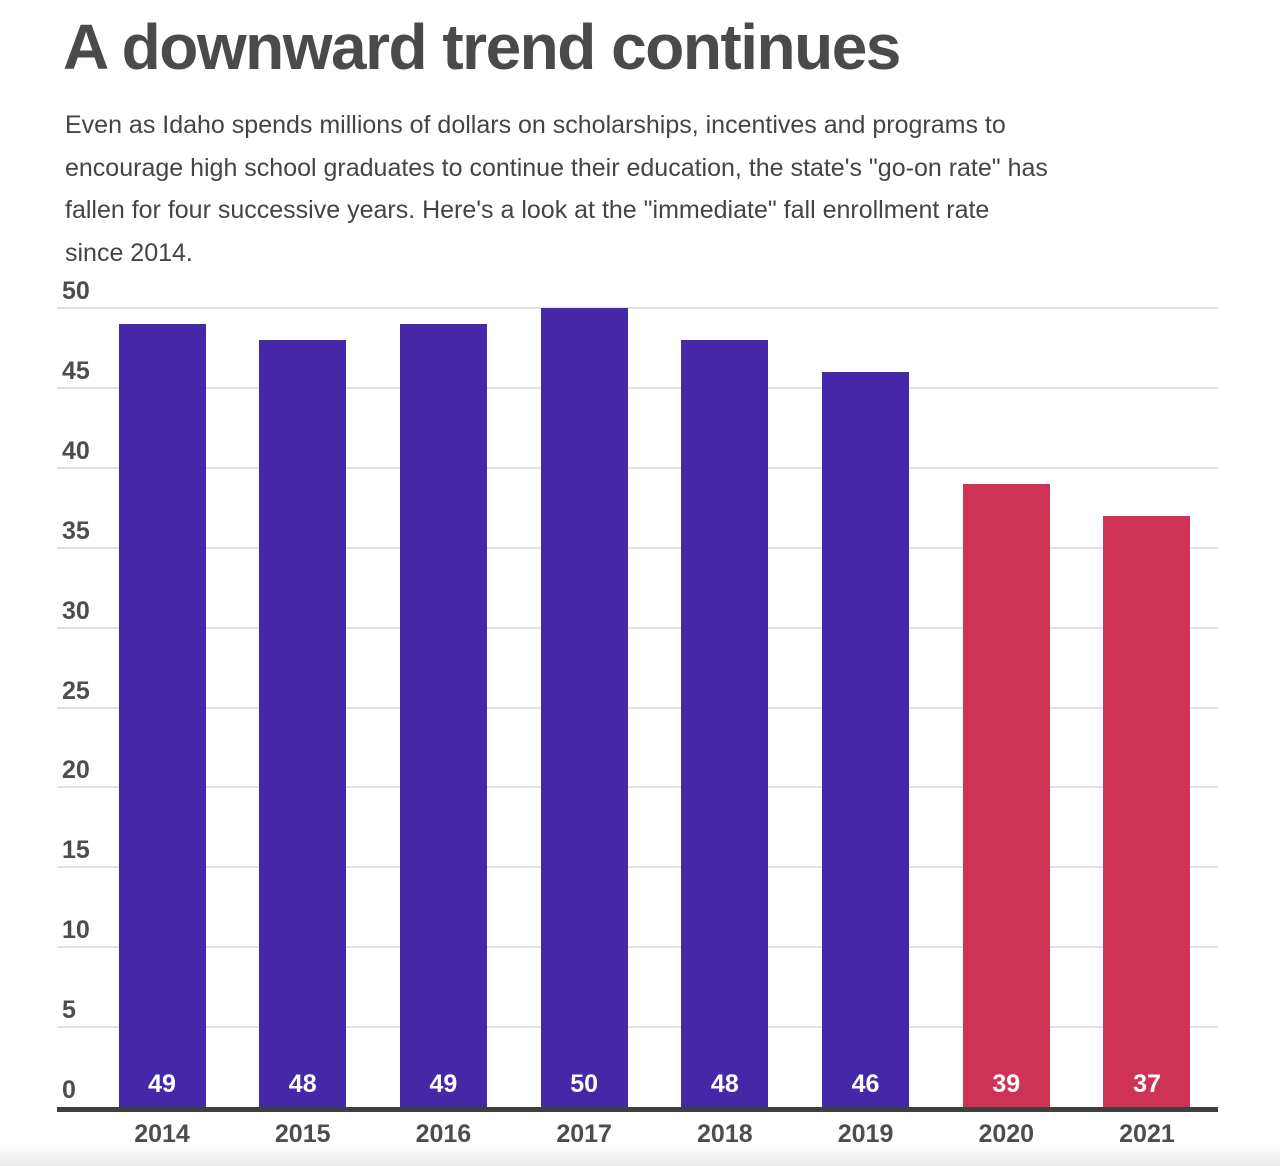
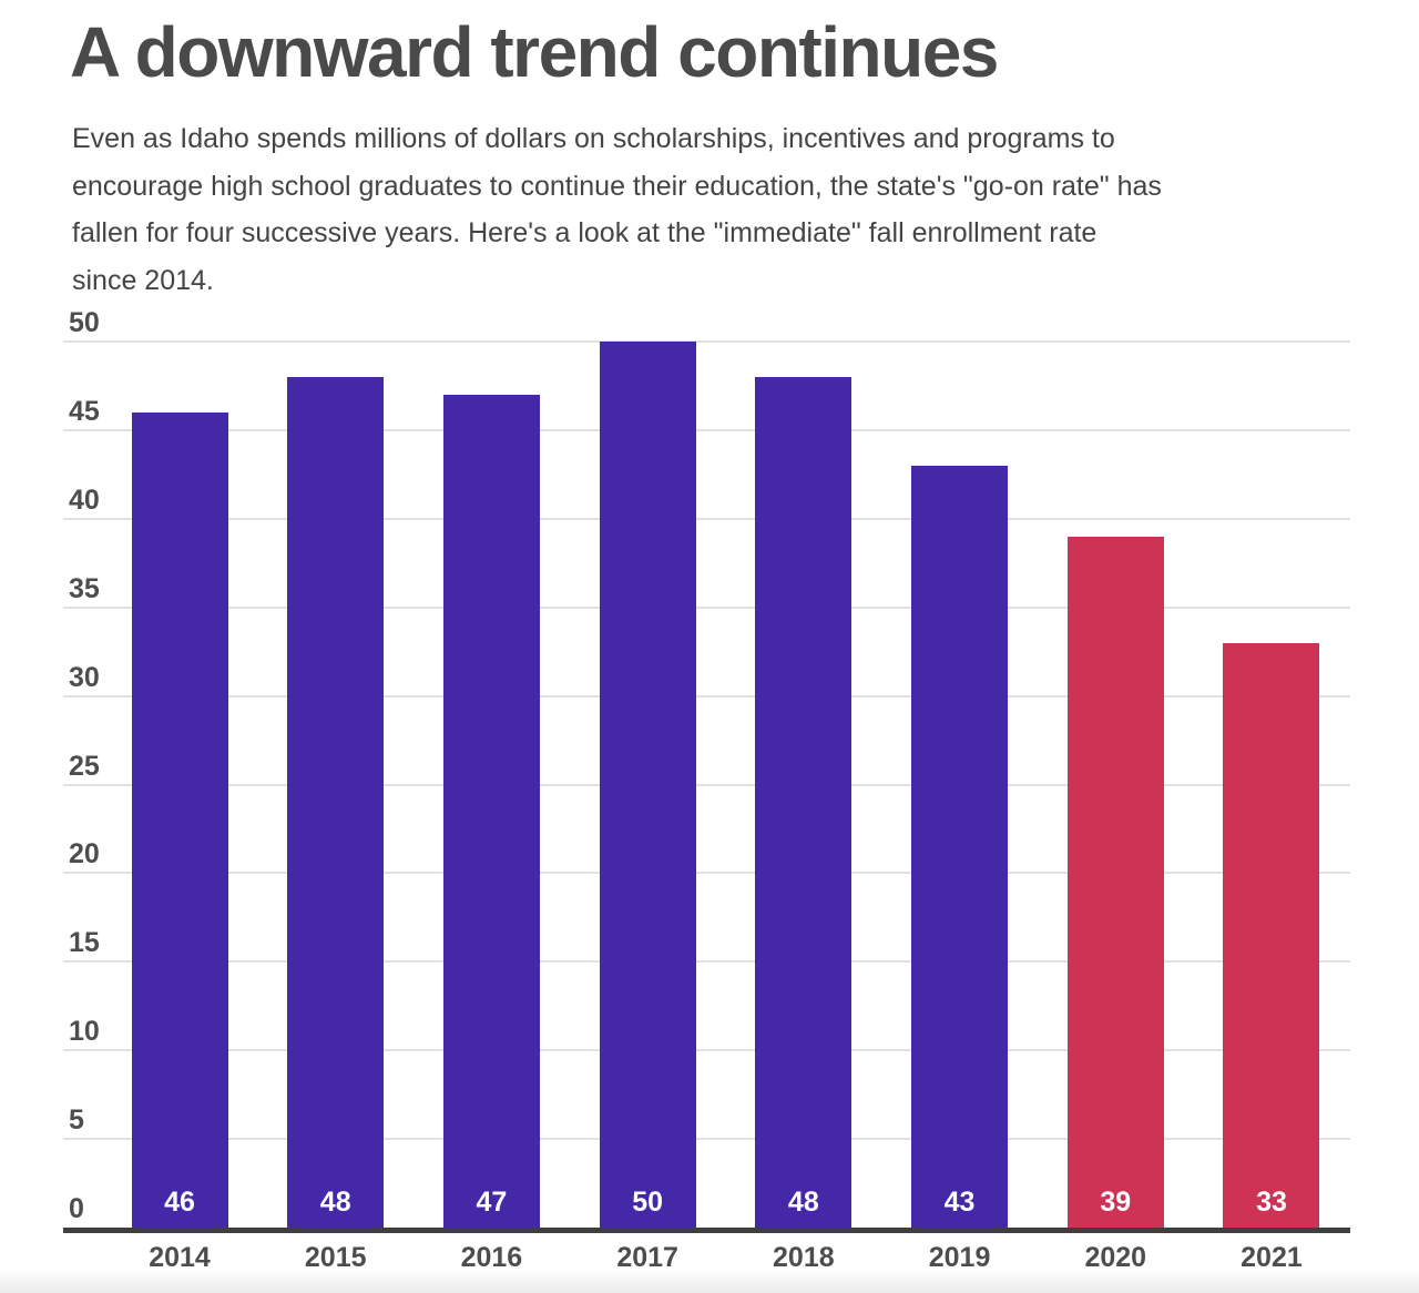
2014: 49 -> 46
2016: 49 -> 47
2019: 46 -> 43
2021: 37 -> 33
